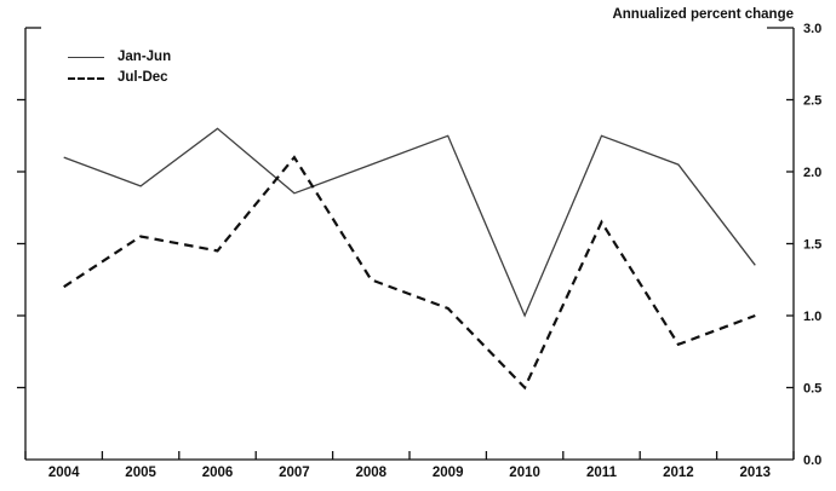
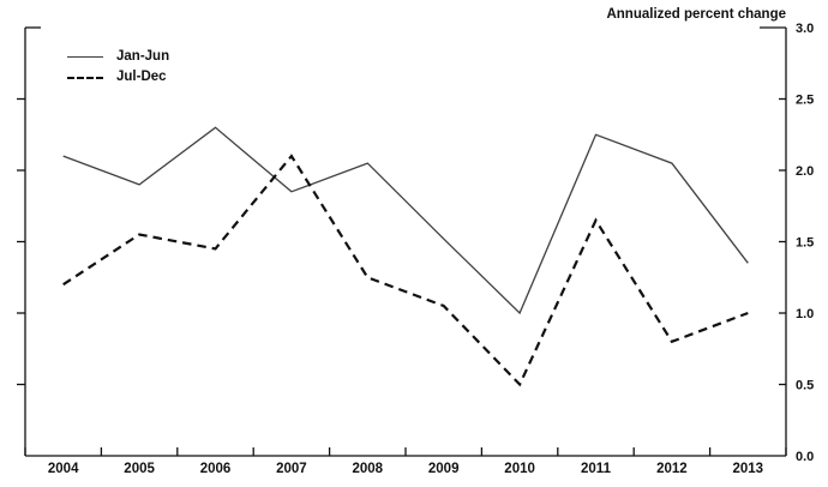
Jan-Jun/2009: 2.25 -> 1.52
